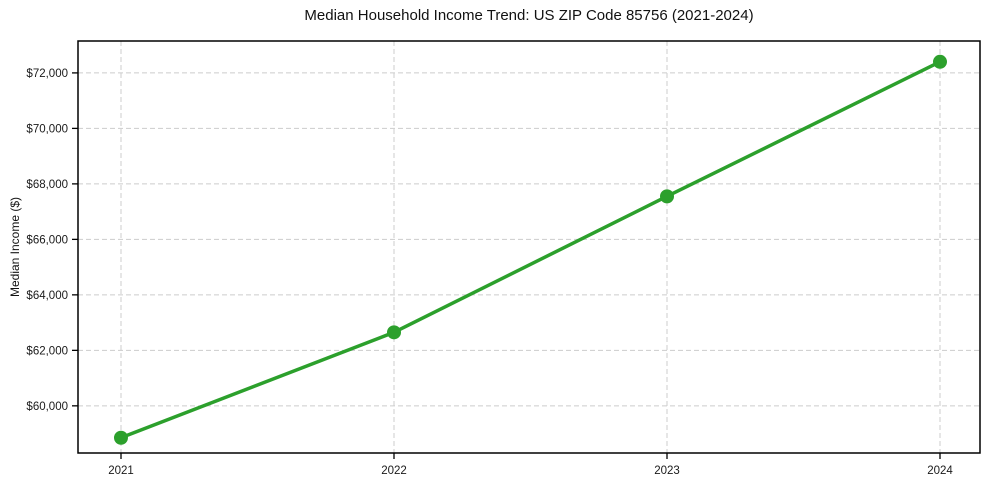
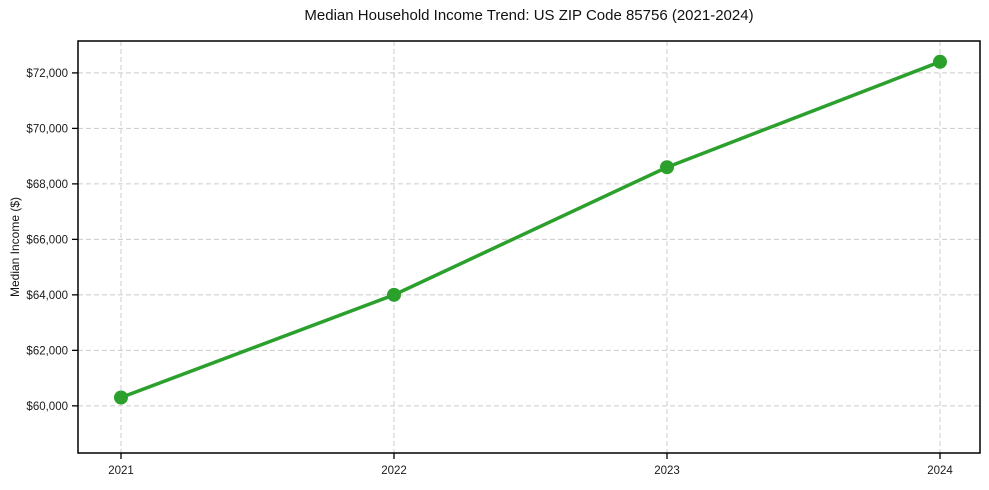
2021: $58800 -> $60300
2022: $62600 -> $64000
2023: $67600 -> $68600
